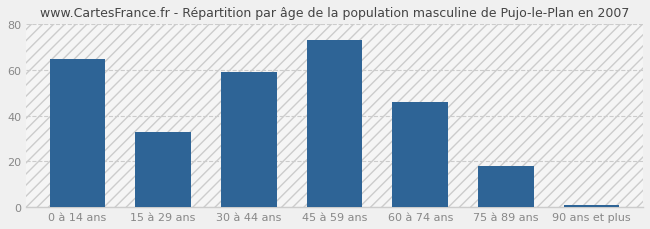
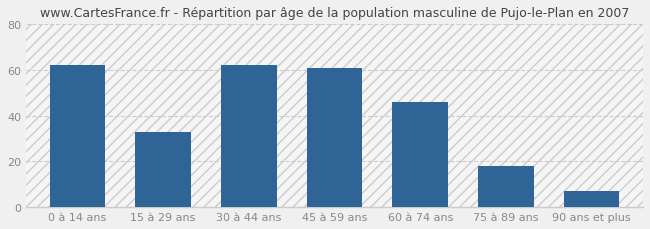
0 à 14 ans: 65 -> 62
30 à 44 ans: 59 -> 62
45 à 59 ans: 73 -> 61
90 ans et plus: 1 -> 7
